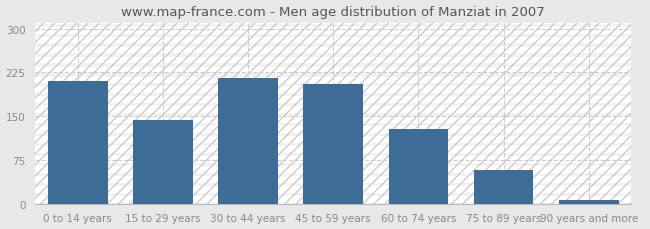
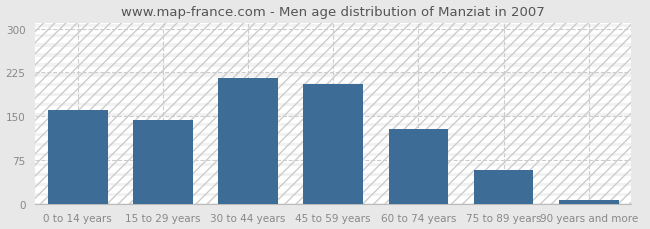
0 to 14 years: 210 -> 160
